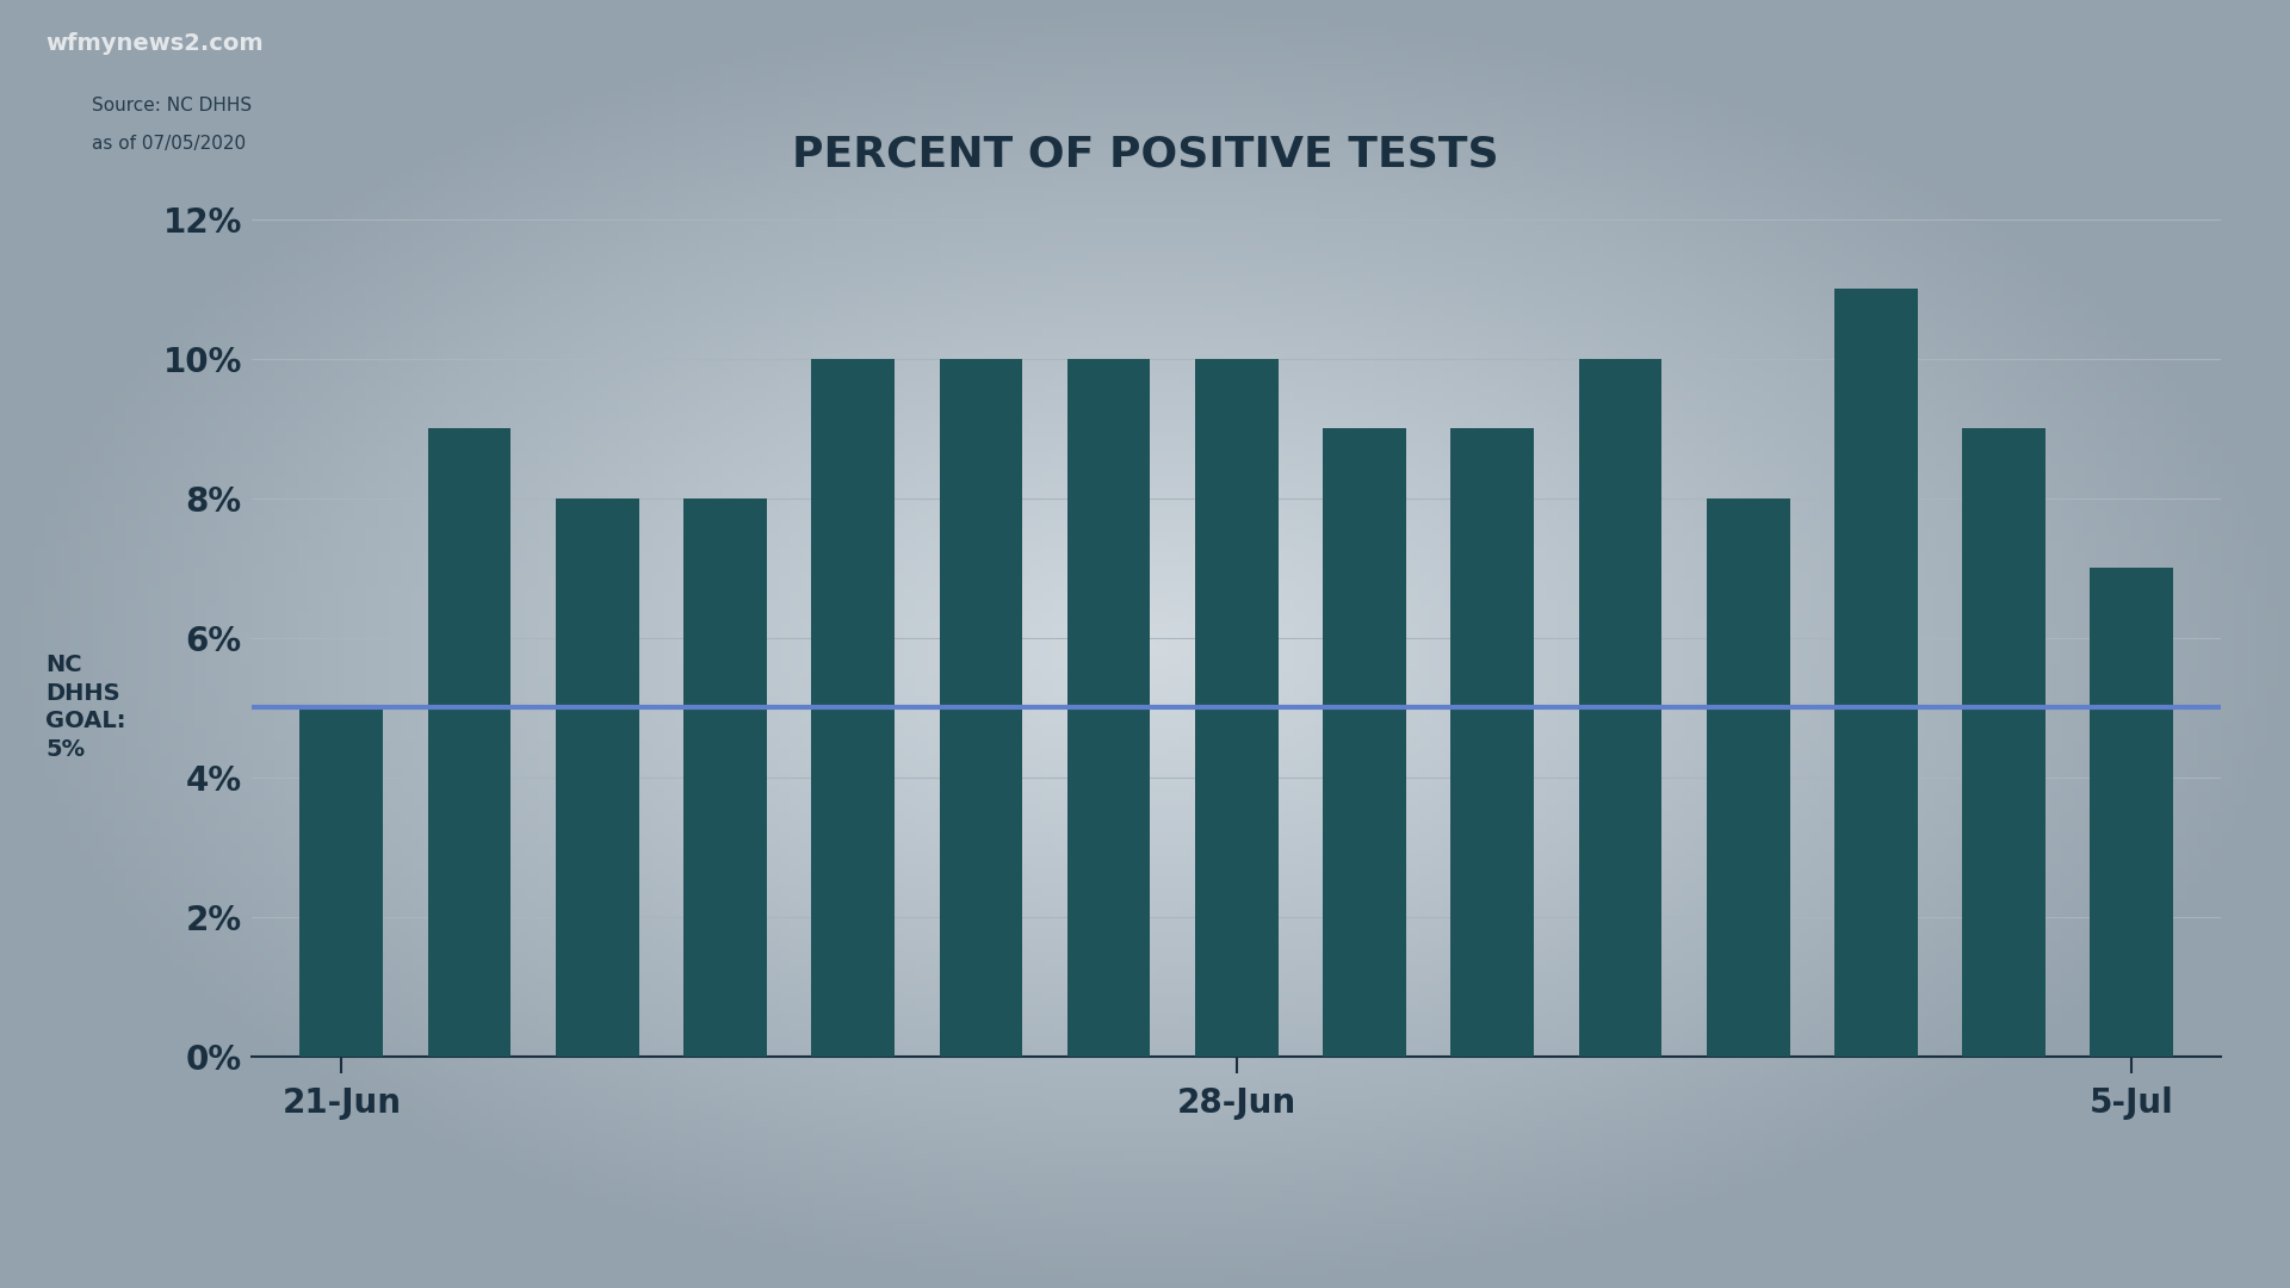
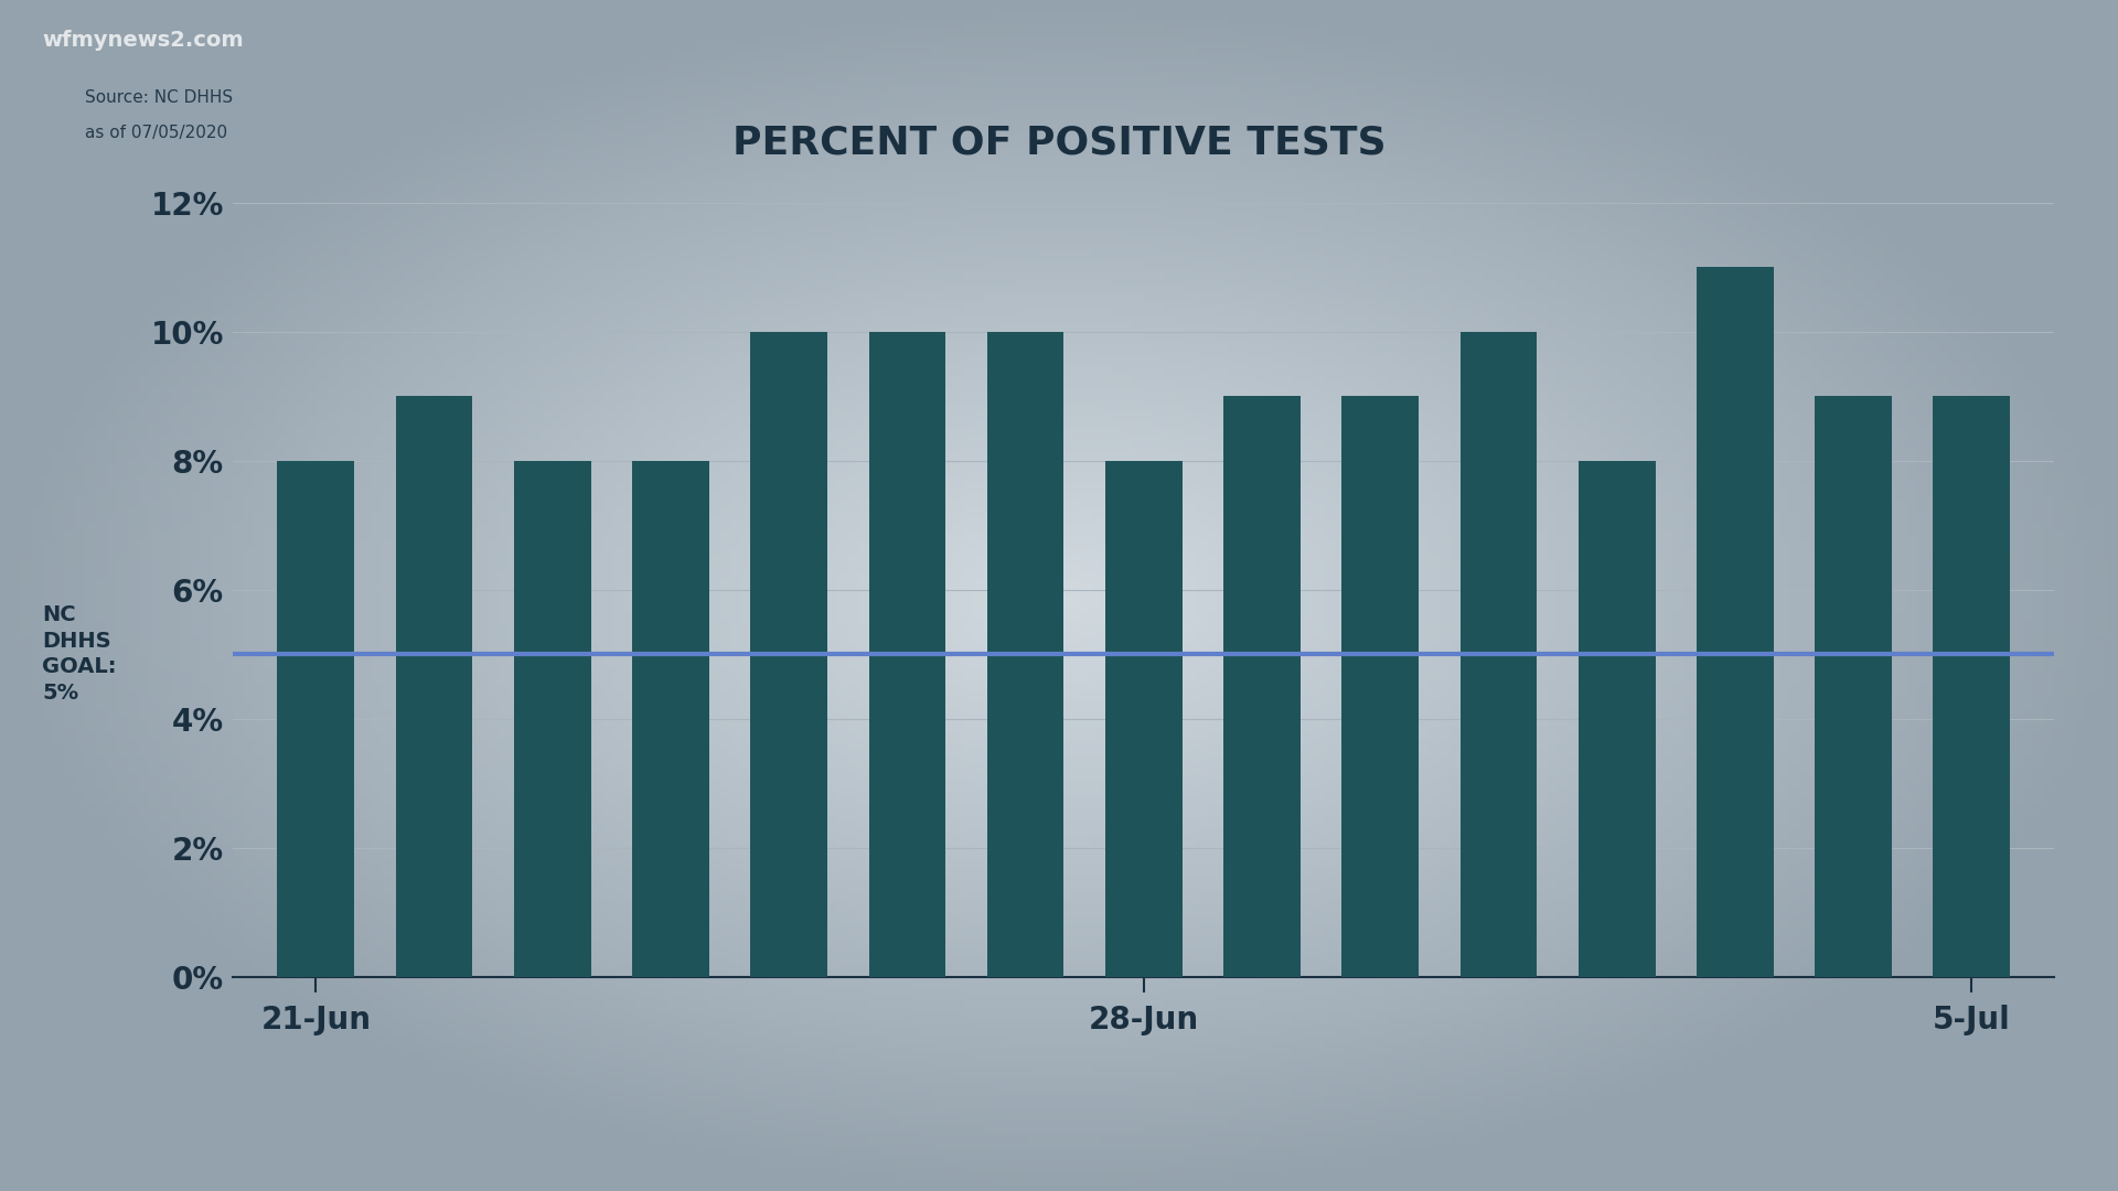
21-Jun: 5% -> 8%
28-Jun: 10% -> 8%
5-Jul: 7% -> 9%
